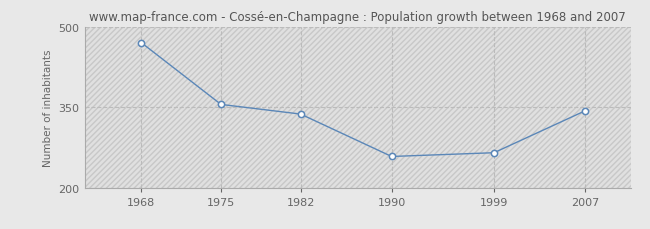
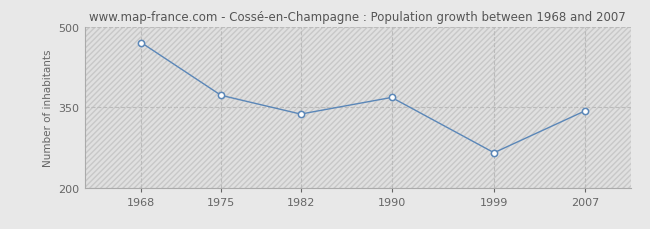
1975: 355 -> 372
1990: 258 -> 368
